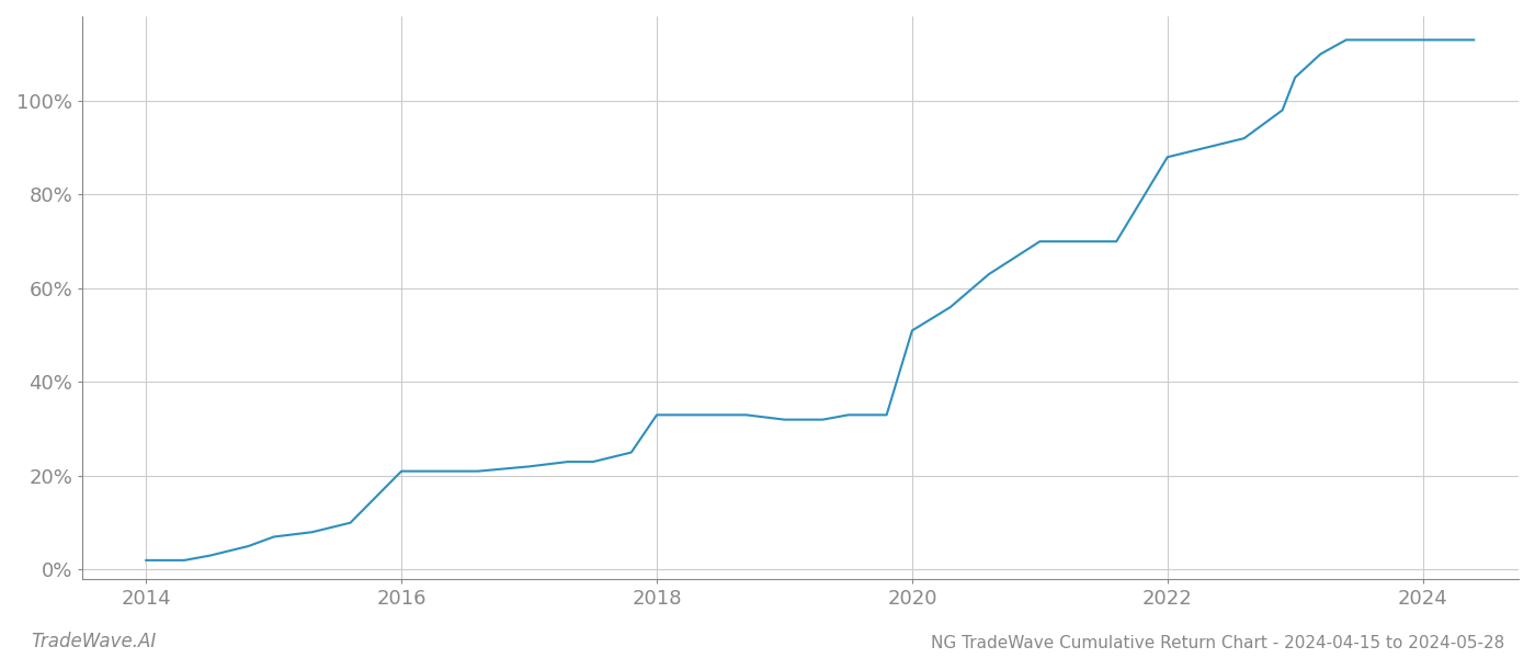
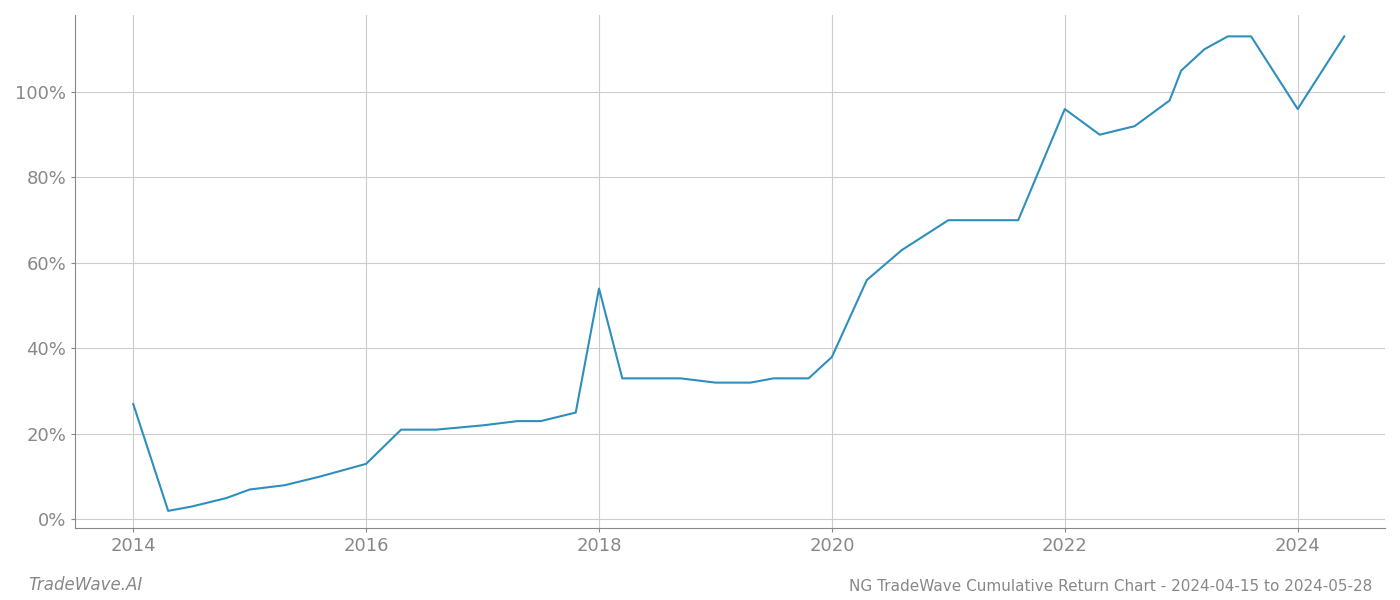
2014: 2% -> 27%
2016: 21% -> 13%
2018: 33% -> 54%
2020: 51% -> 38%
2022: 88% -> 96%
2024: 113% -> 96%
